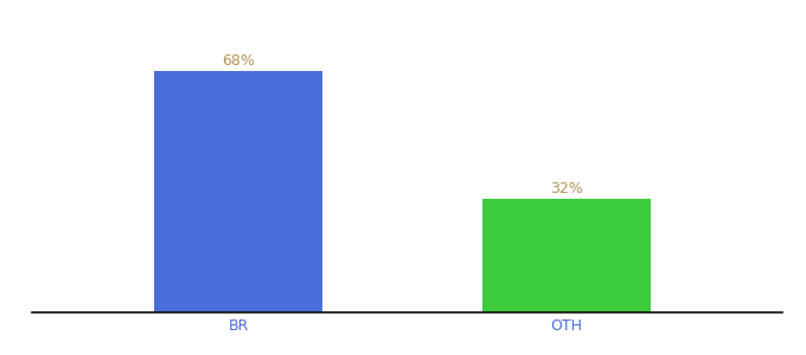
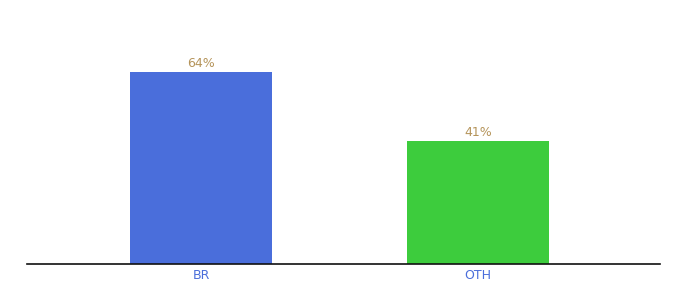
BR: 68% -> 64%
OTH: 32% -> 41%
